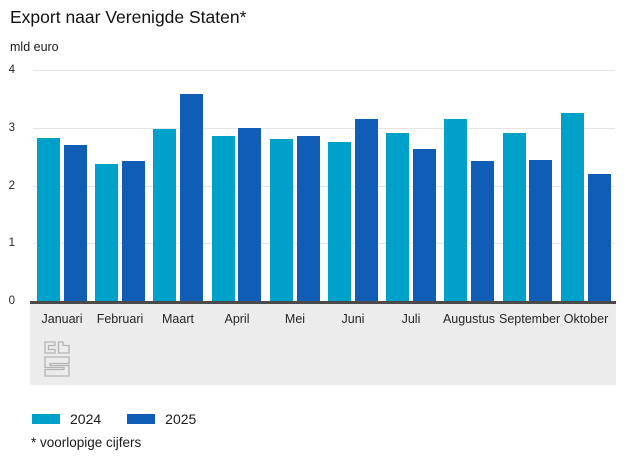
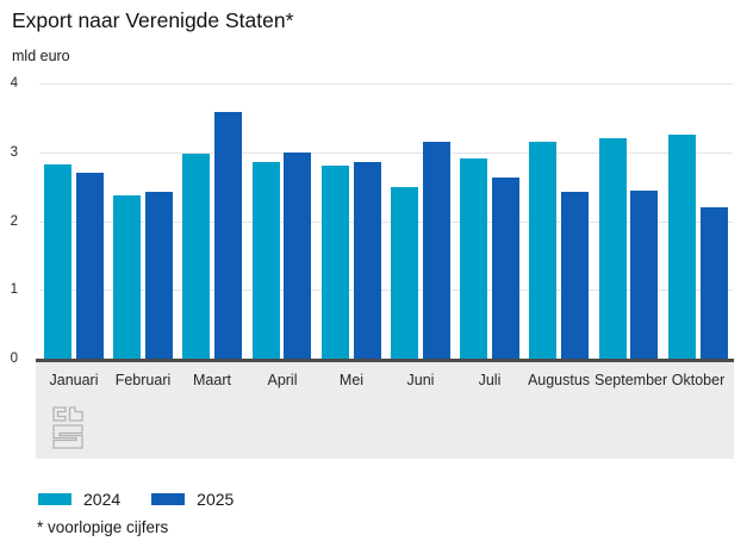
2024/Juni: 2.8 -> 2.5
2024/September: 2.9 -> 3.2
